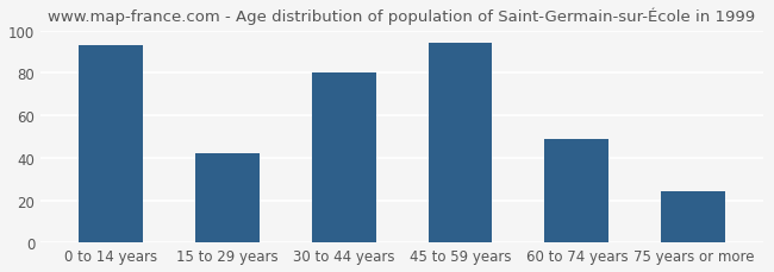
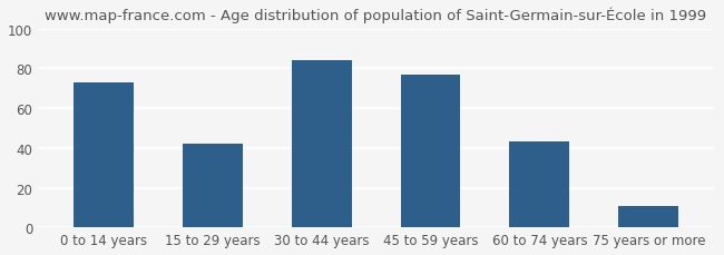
0 to 14 years: 93 -> 73
30 to 44 years: 80 -> 84
45 to 59 years: 94 -> 77
60 to 74 years: 49 -> 43
75 years or more: 24 -> 11
